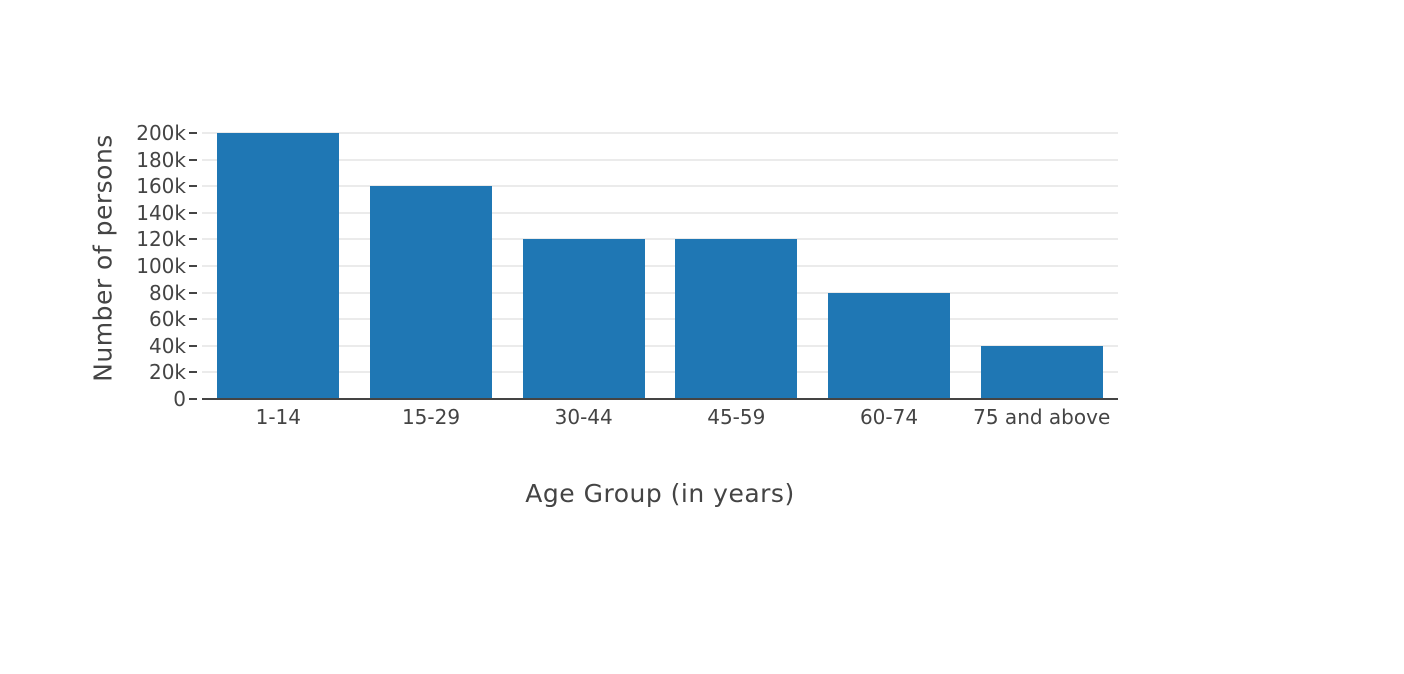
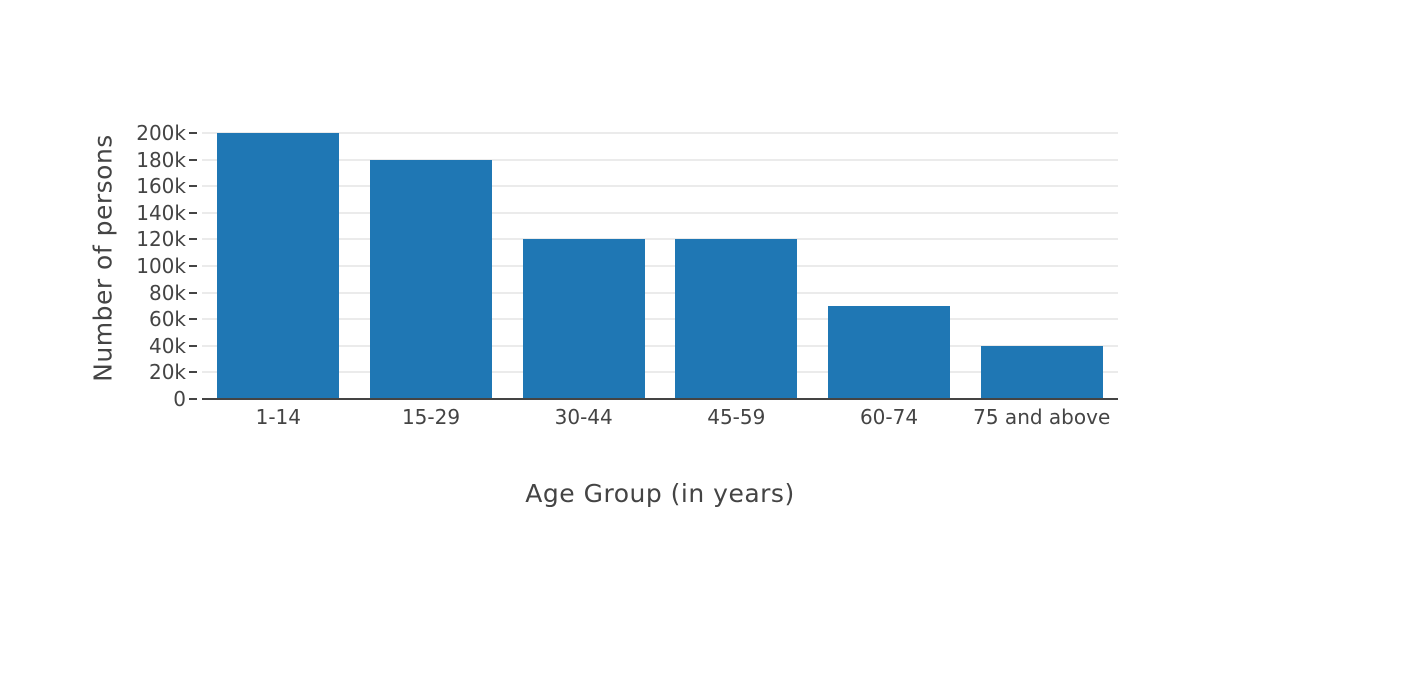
15-29: 160k -> 180k
60-74: 80k -> 70k
